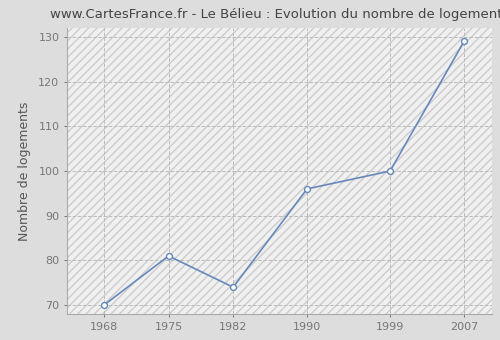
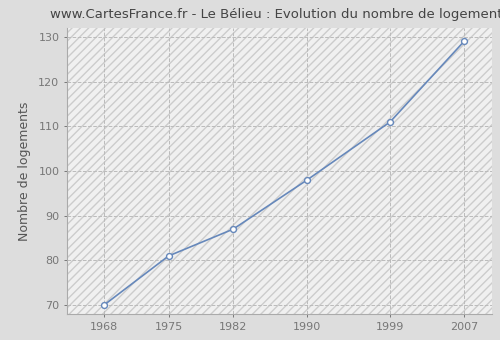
1982: 74 -> 87
1990: 96 -> 98
1999: 100 -> 111
